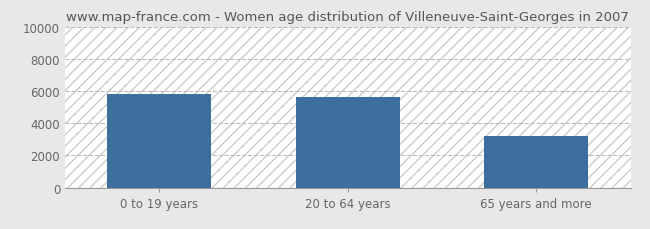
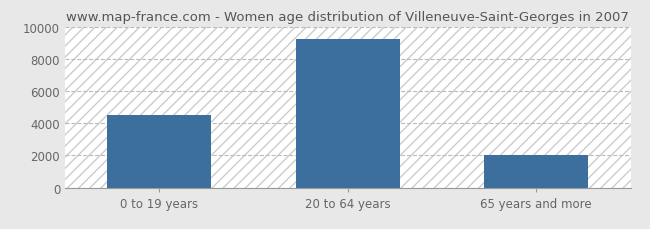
0 to 19 years: 5800 -> 4500
20 to 64 years: 5600 -> 9200
65 years and more: 3200 -> 2000
